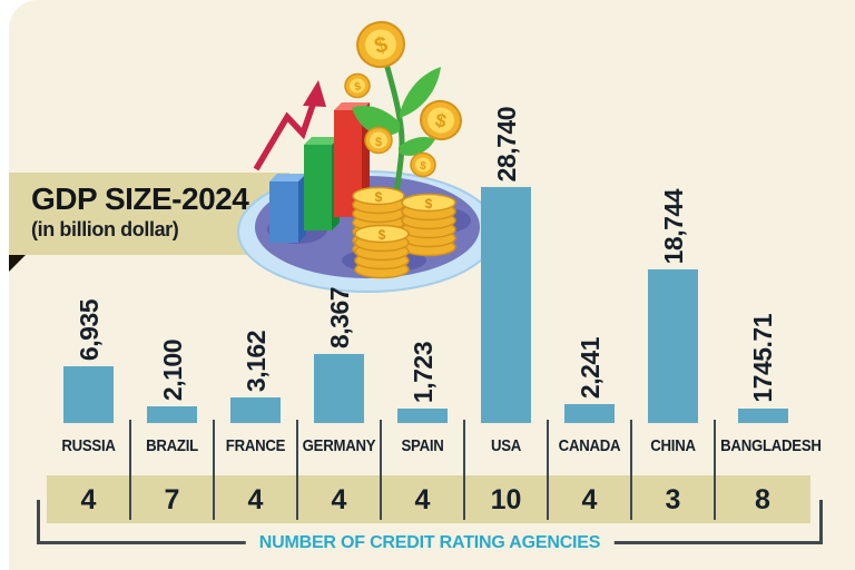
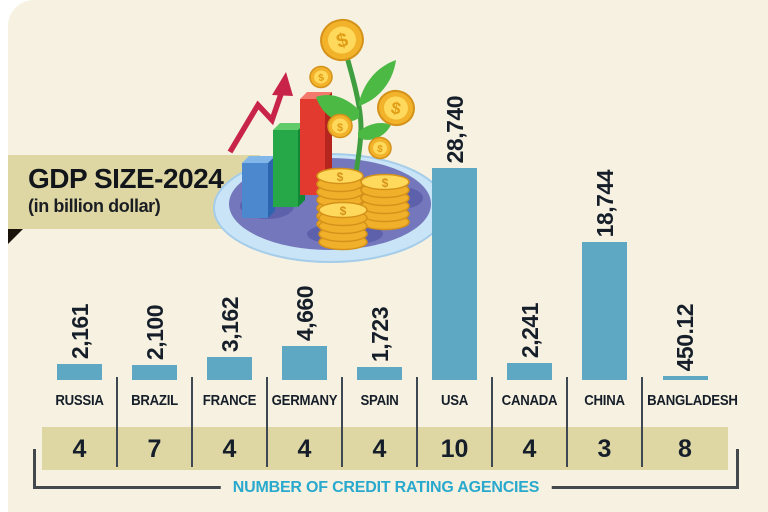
RUSSIA: 6,935 -> 2,161
GERMANY: 8,367 -> 4,660
BANGLADESH: 1745.71 -> 450.12
